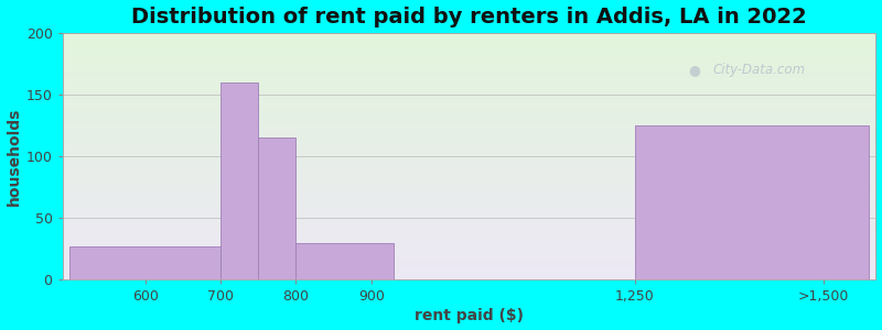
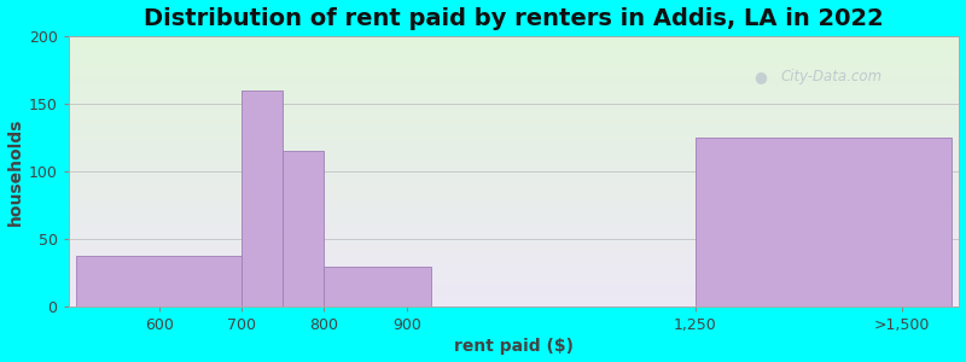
600: 27 -> 38
